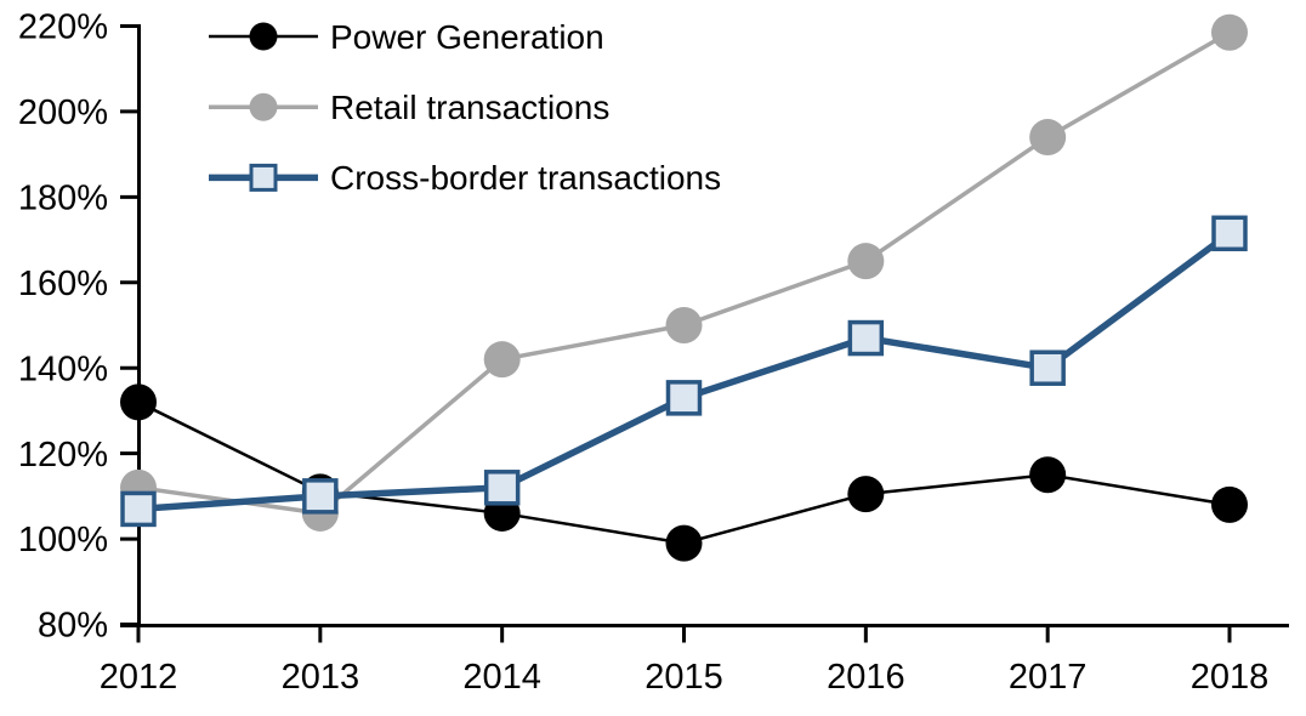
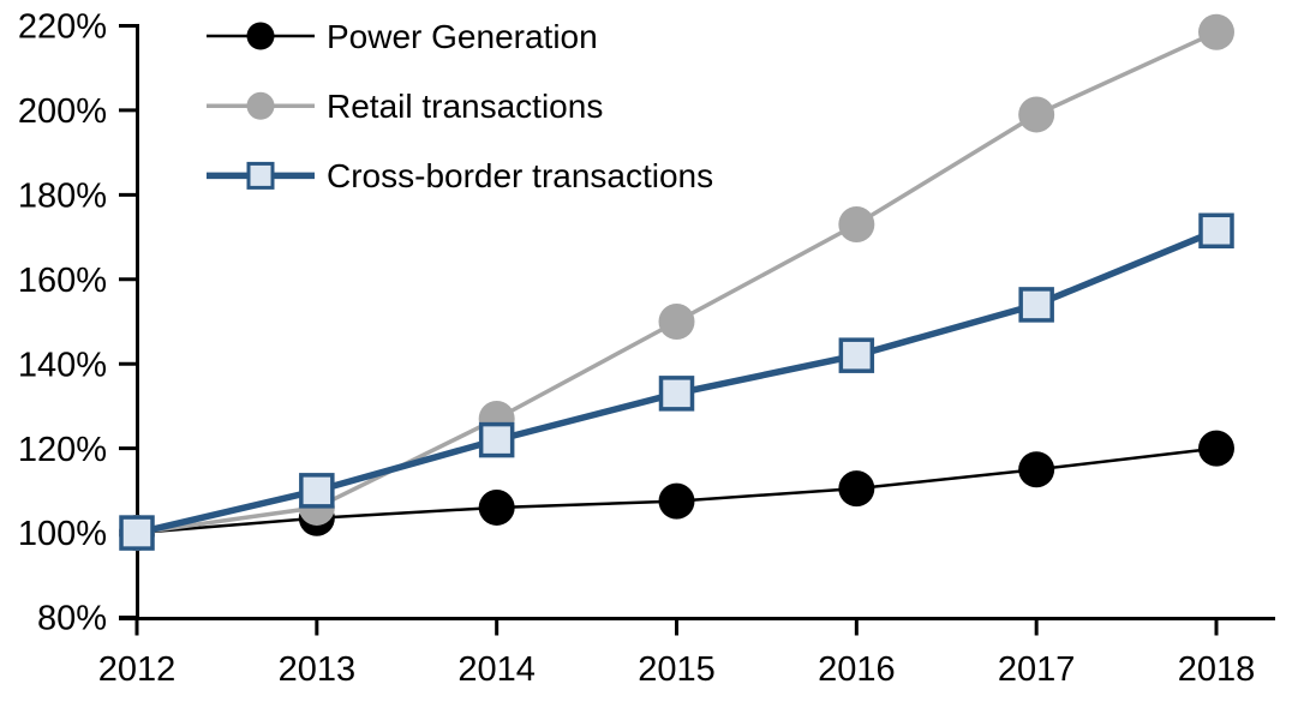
Power Generation/2012: 132% -> 100%
Retail transactions/2012: 112% -> 100%
Cross-border transactions/2012: 107% -> 100%
Power Generation/2013: 111% -> 104%
Retail transactions/2014: 142% -> 127%
Cross-border transactions/2014: 112% -> 122%
Power Generation/2015: 99% -> 108%
Retail transactions/2016: 165% -> 173%
Cross-border transactions/2016: 147% -> 142%
Retail transactions/2017: 194% -> 199%
Cross-border transactions/2017: 140% -> 154%
Power Generation/2018: 108% -> 120%
